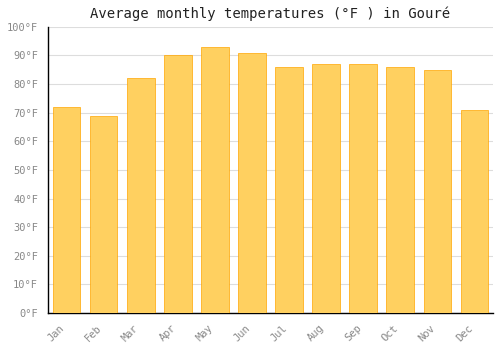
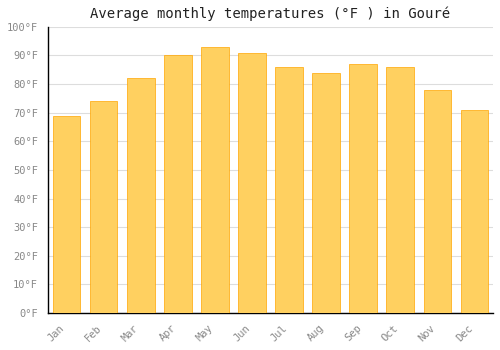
Jan: 72°F -> 69°F
Feb: 69°F -> 74°F
Aug: 87°F -> 84°F
Nov: 85°F -> 78°F
